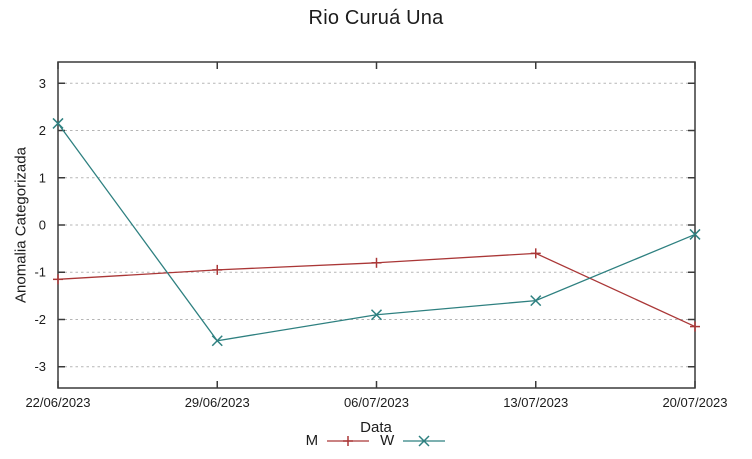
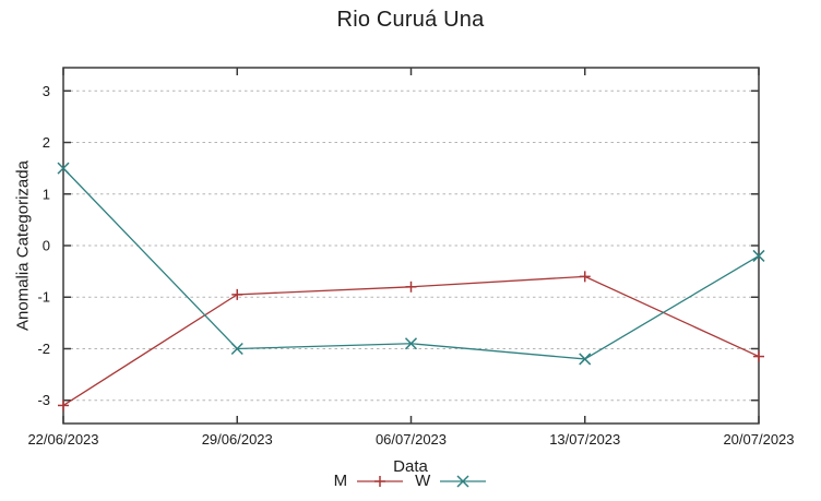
M/22/06/2023: -1.1 -> -3.1
W/22/06/2023: 2.1 -> 1.5
W/29/06/2023: -2.5 -> -2.0
W/13/07/2023: -1.6 -> -2.2
